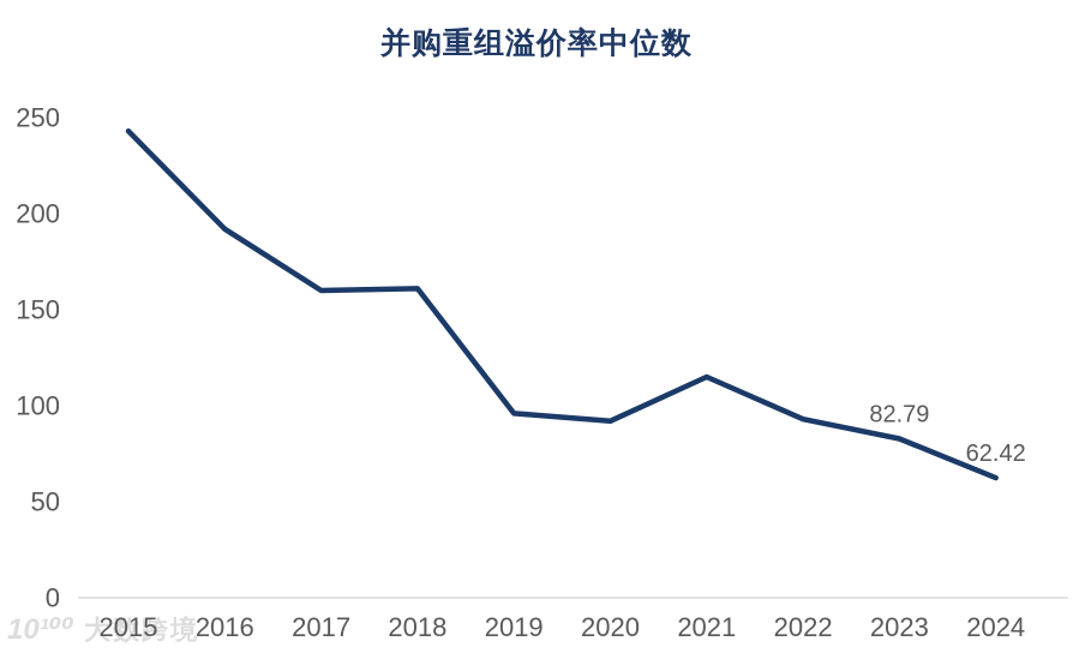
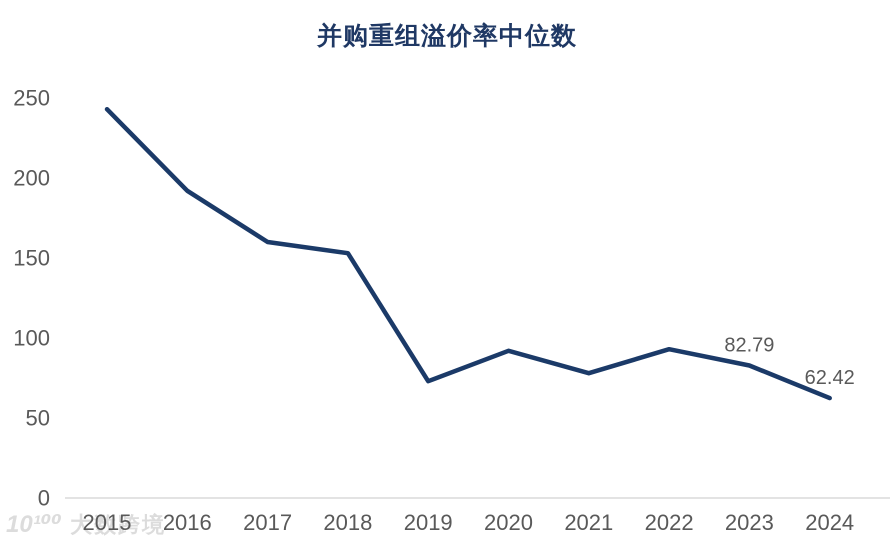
2018: 161 -> 153
2019: 96 -> 73
2021: 115 -> 78
